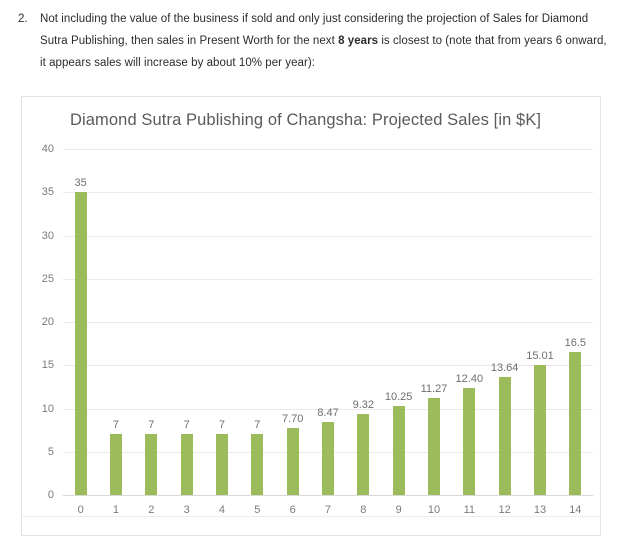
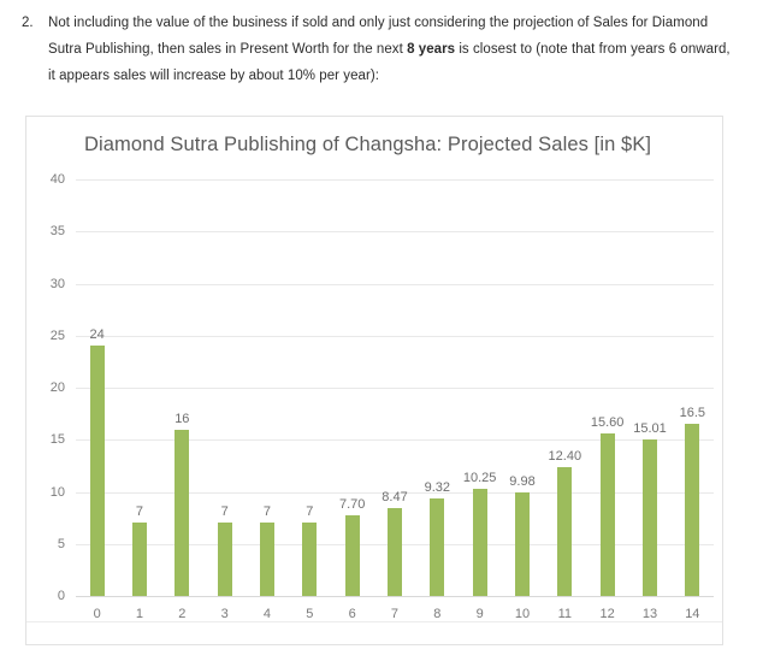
0: 35 -> 24
2: 7 -> 16
10: 11.27 -> 9.98
12: 13.64 -> 15.60
